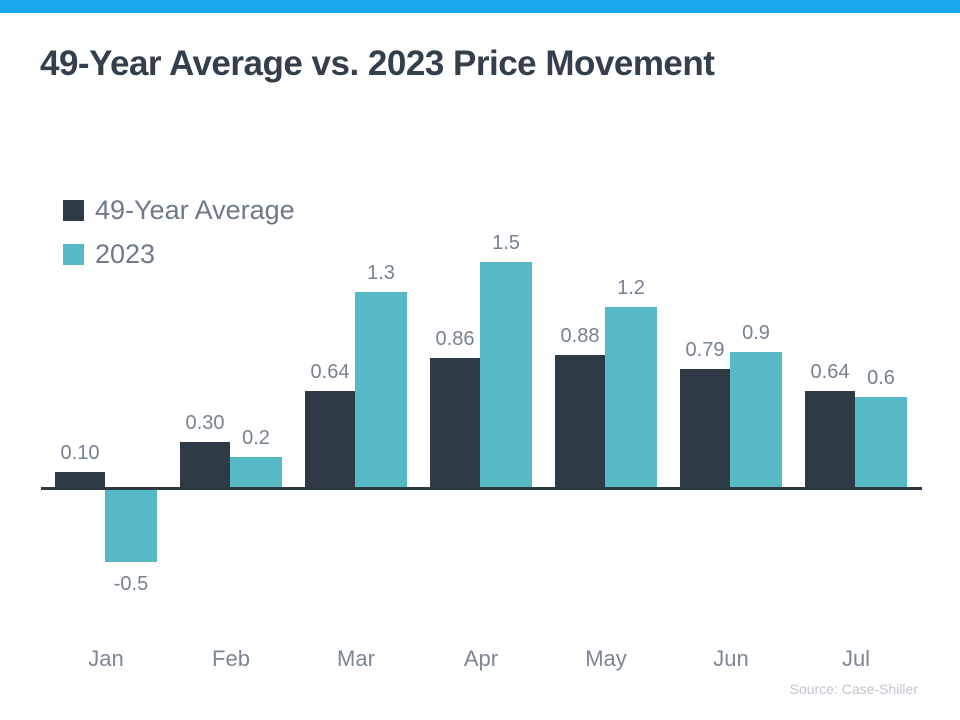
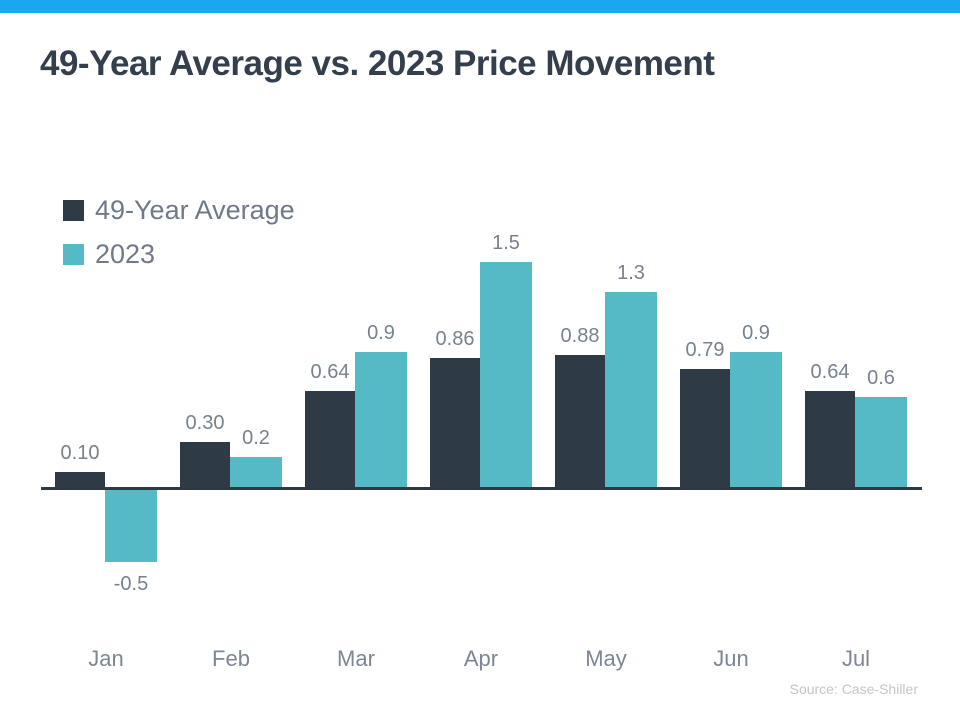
2023/Mar: 1.3 -> 0.9
2023/May: 1.2 -> 1.3
